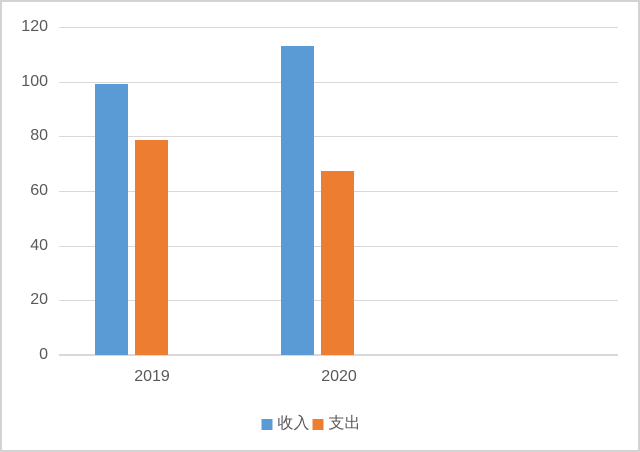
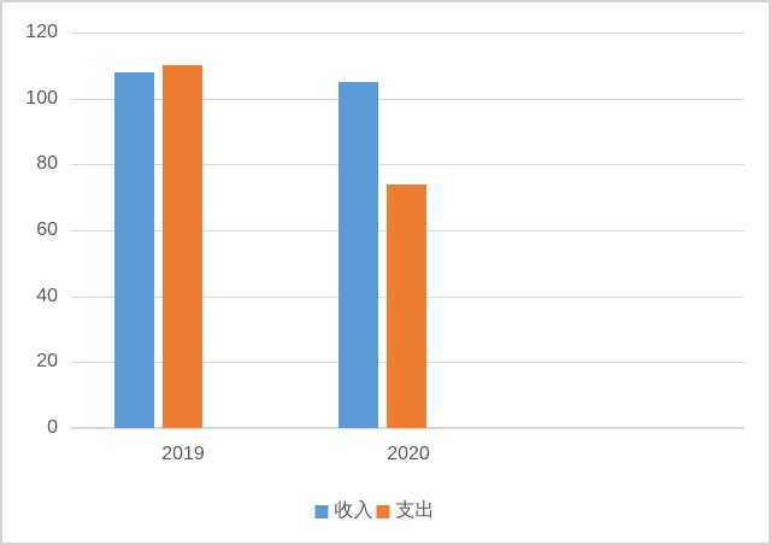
收入/2019: 99 -> 108
支出/2019: 78 -> 110
收入/2020: 113 -> 105
支出/2020: 67 -> 74
